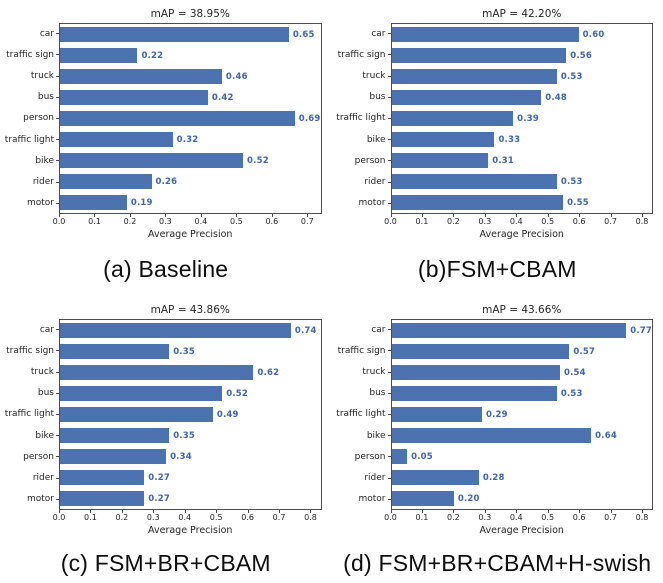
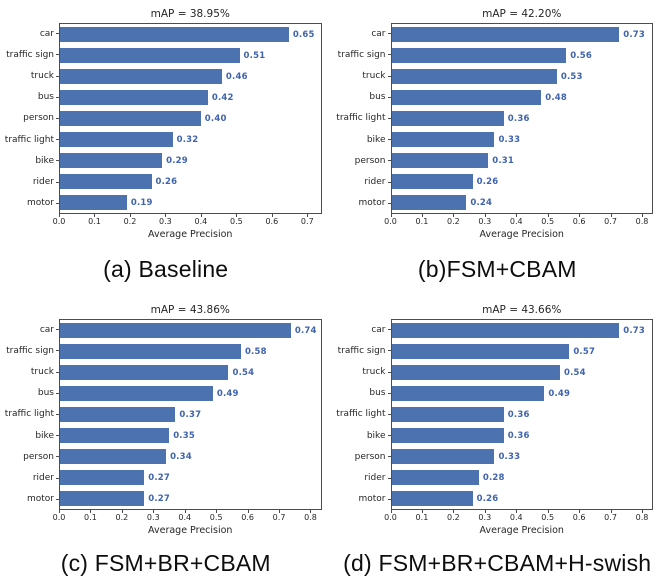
mAP = 38.95%/traffic sign: 0.22 -> 0.51
mAP = 38.95%/person: 0.69 -> 0.40
mAP = 38.95%/bike: 0.52 -> 0.29
mAP = 42.20%/car: 0.60 -> 0.73
mAP = 42.20%/traffic light: 0.39 -> 0.36
mAP = 42.20%/rider: 0.53 -> 0.26
mAP = 42.20%/motor: 0.55 -> 0.24
mAP = 43.86%/traffic sign: 0.35 -> 0.58
mAP = 43.86%/truck: 0.62 -> 0.54
mAP = 43.86%/bus: 0.52 -> 0.49
mAP = 43.86%/traffic light: 0.49 -> 0.37
mAP = 43.66%/car: 0.77 -> 0.73
mAP = 43.66%/bus: 0.53 -> 0.49
mAP = 43.66%/traffic light: 0.29 -> 0.36
mAP = 43.66%/bike: 0.64 -> 0.36
mAP = 43.66%/person: 0.05 -> 0.33
mAP = 43.66%/motor: 0.20 -> 0.26
